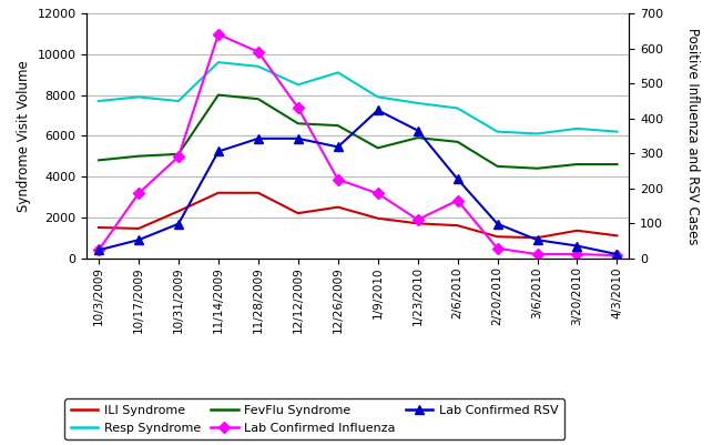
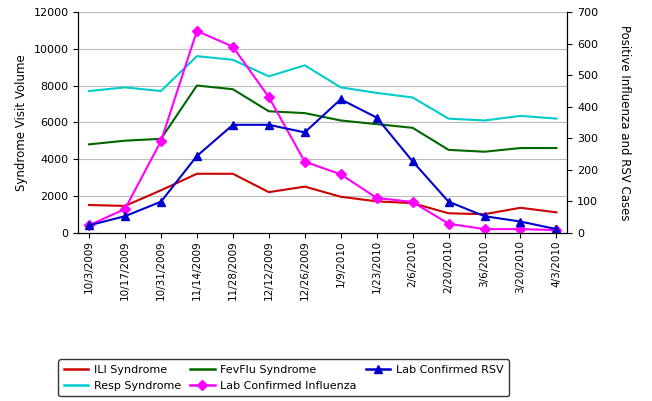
Lab Confirmed Influenza/10/17/2009: 185 -> 75
Lab Confirmed RSV/11/14/2009: 305 -> 243
FevFlu Syndrome/1/9/2010: 5400 -> 6100
Lab Confirmed Influenza/2/6/2010: 165 -> 97
